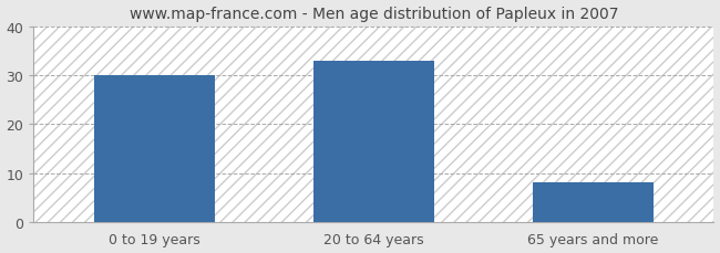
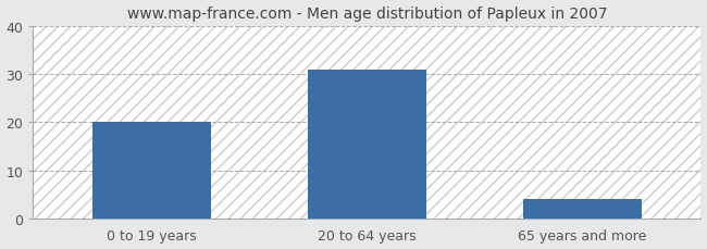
0 to 19 years: 30 -> 20
20 to 64 years: 33 -> 31
65 years and more: 8 -> 4
